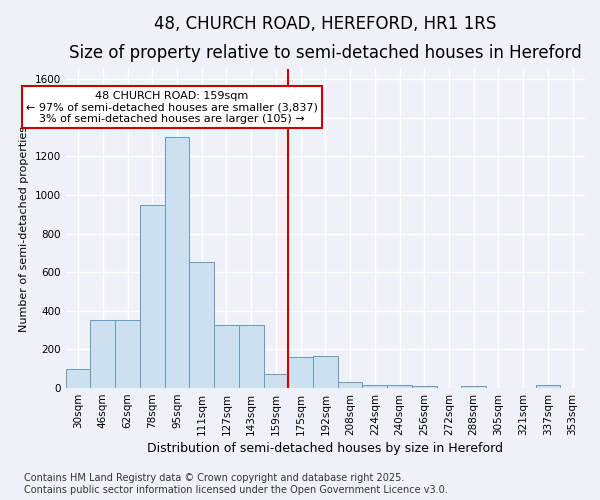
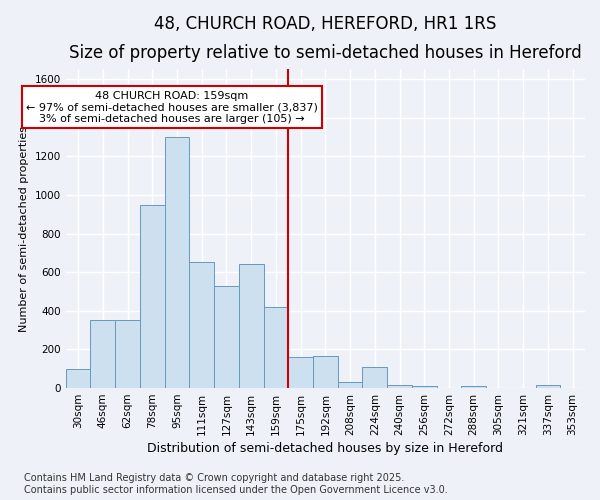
127sqm: 320 -> 530
143sqm: 320 -> 640
159sqm: 80 -> 420
224sqm: 20 -> 110
